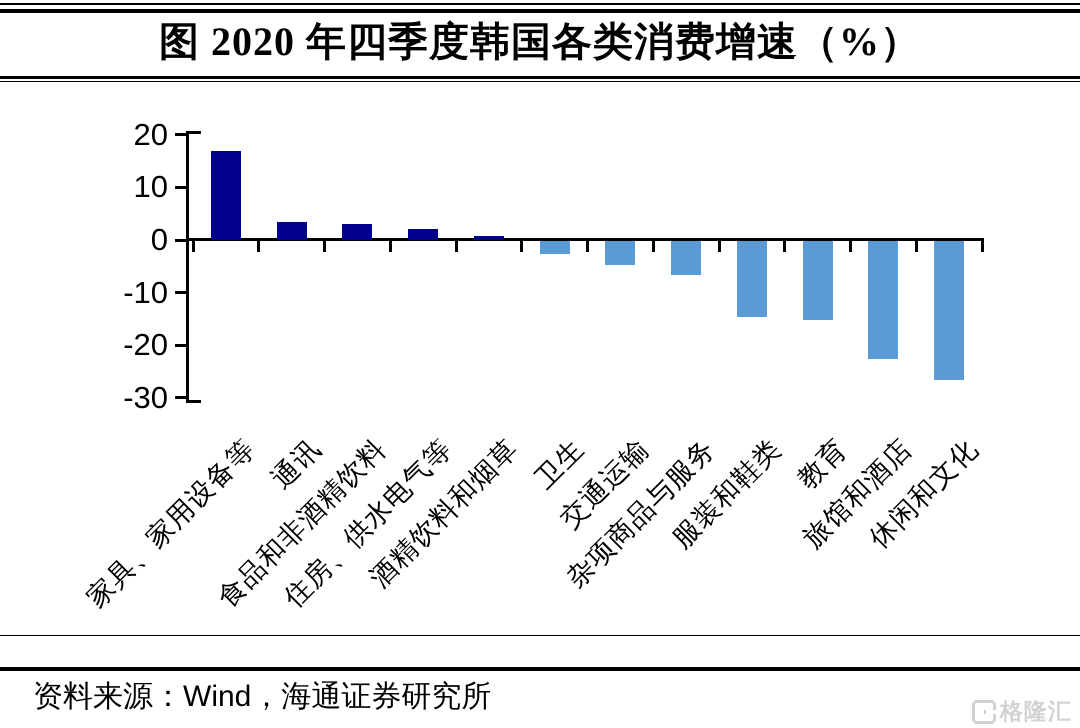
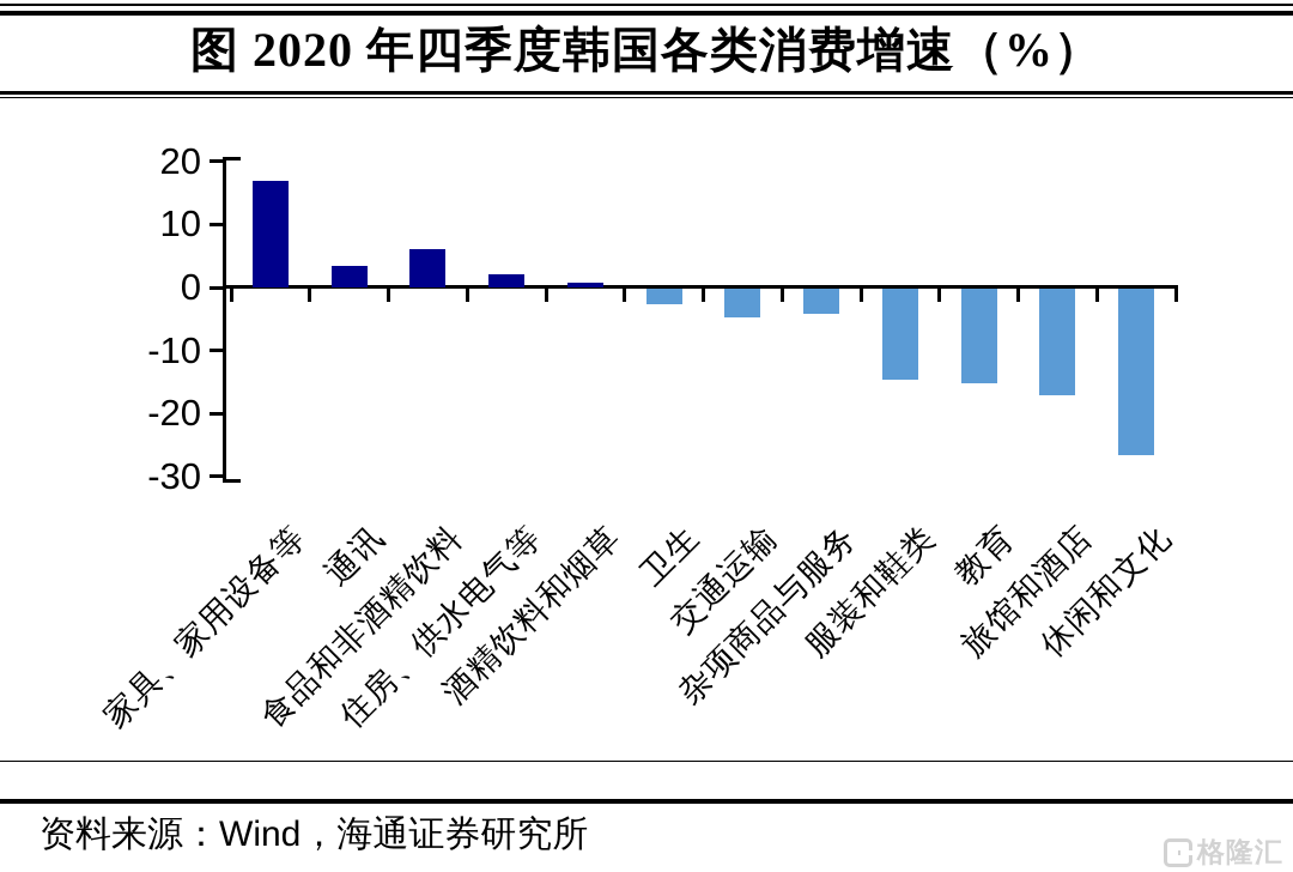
食品和非酒精饮料: 3 -> 6
杂项商品与服务: -6 -> -4
旅馆和酒店: -22 -> -17
